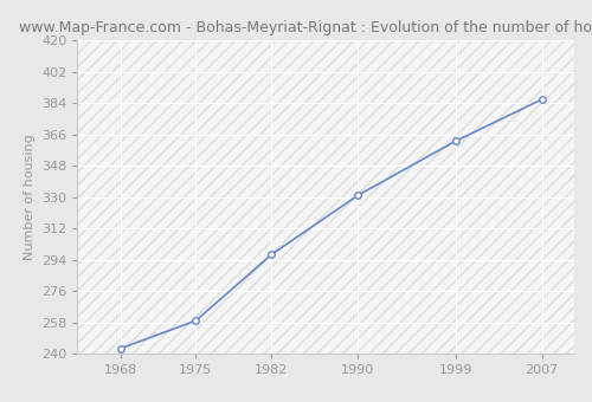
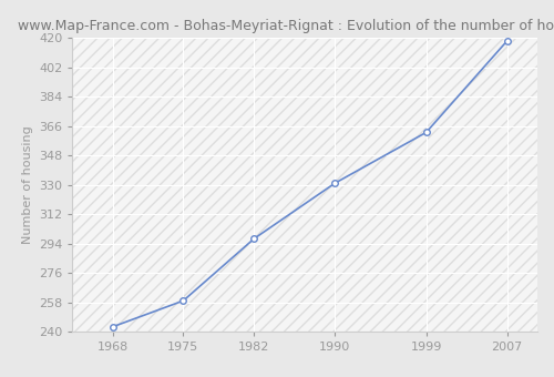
2007: 386 -> 418
